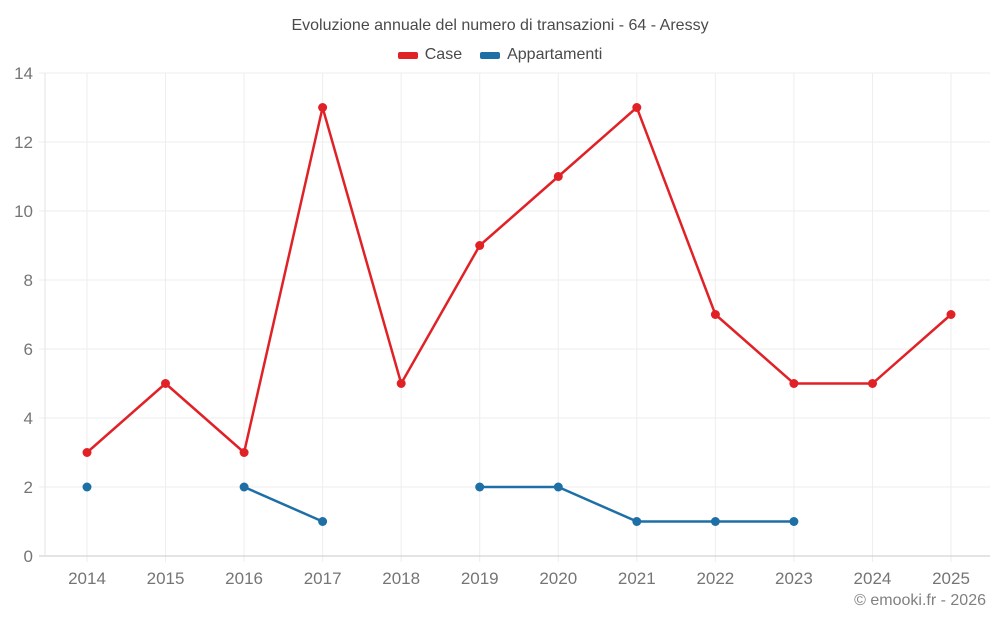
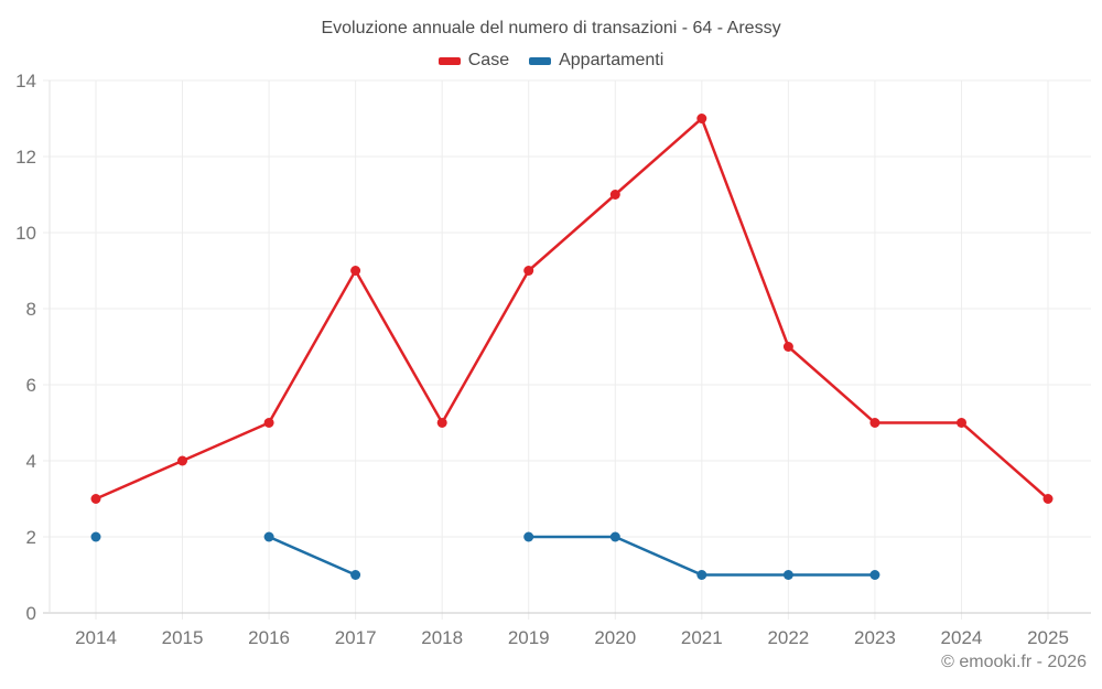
Case/2015: 5 -> 4
Case/2016: 3 -> 5
Case/2017: 13 -> 9
Case/2025: 7 -> 3
